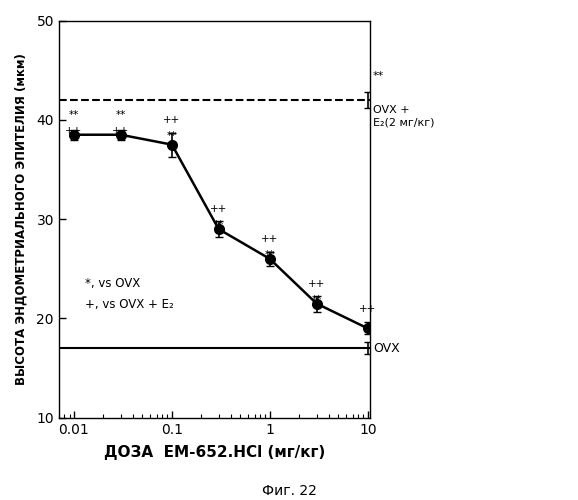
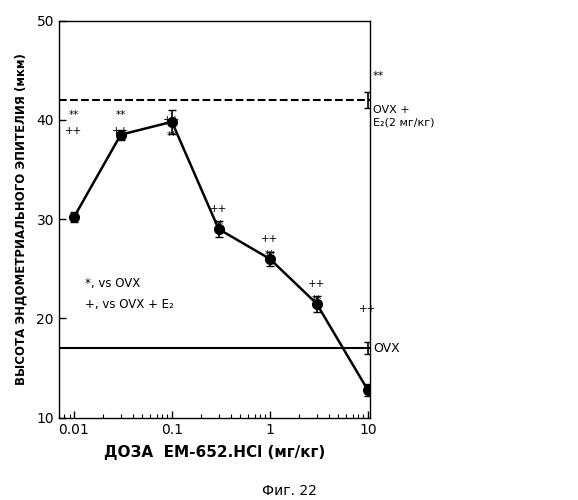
0.01: 38.5 -> 30.2
0.1: 37.5 -> 39.8
10: 19.0 -> 12.8
